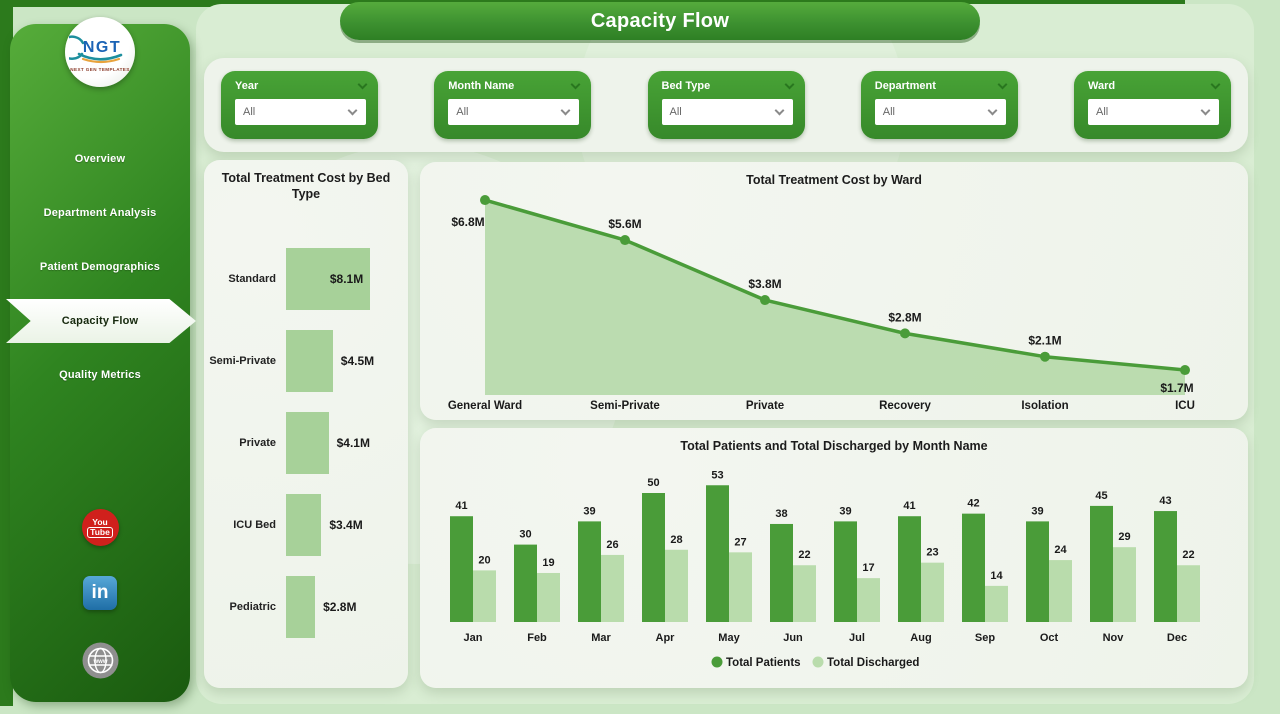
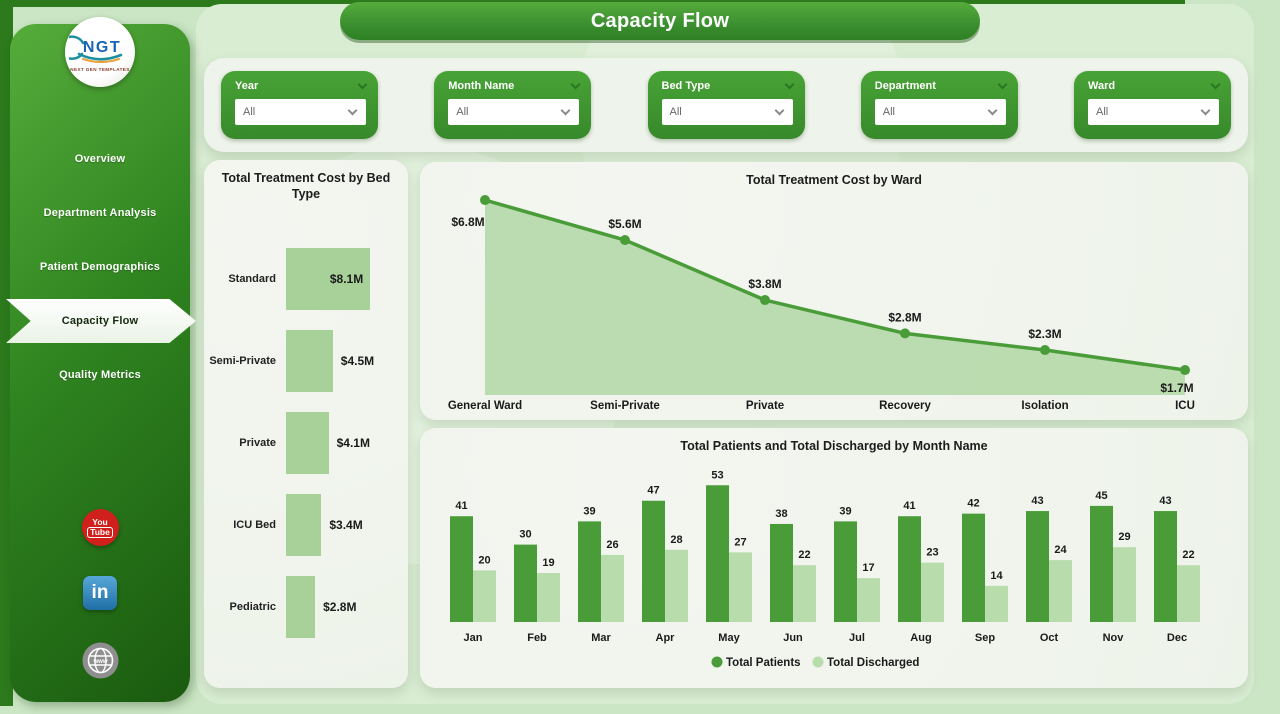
Total Treatment Cost by Ward/Isolation: $2.1M -> $2.3M
Total Patients and Total Discharged by Month Name/Total Patients/Apr: 50 -> 47
Total Patients and Total Discharged by Month Name/Total Patients/Oct: 39 -> 43
